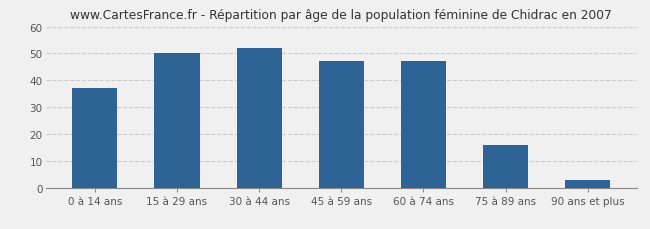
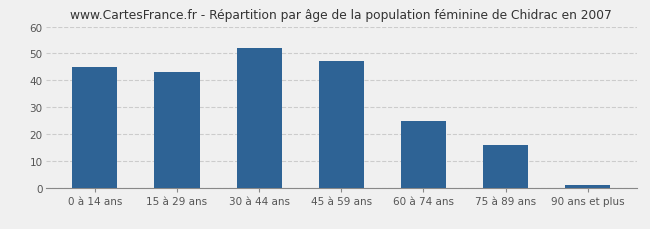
0 à 14 ans: 37 -> 45
15 à 29 ans: 50 -> 43
60 à 74 ans: 47 -> 25
90 ans et plus: 3 -> 1
